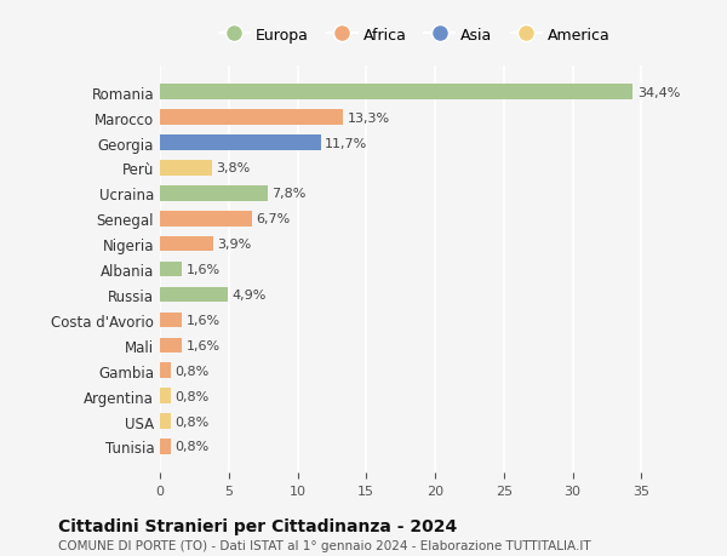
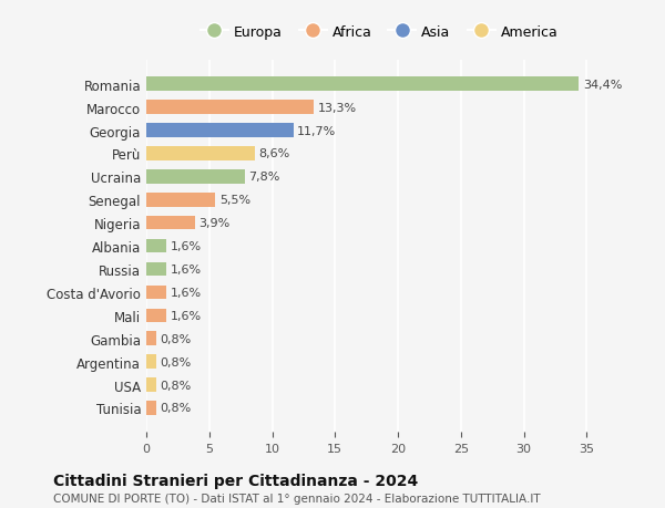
Perù: 3,8% -> 8,6%
Senegal: 6,7% -> 5,5%
Russia: 4,9% -> 1,6%
